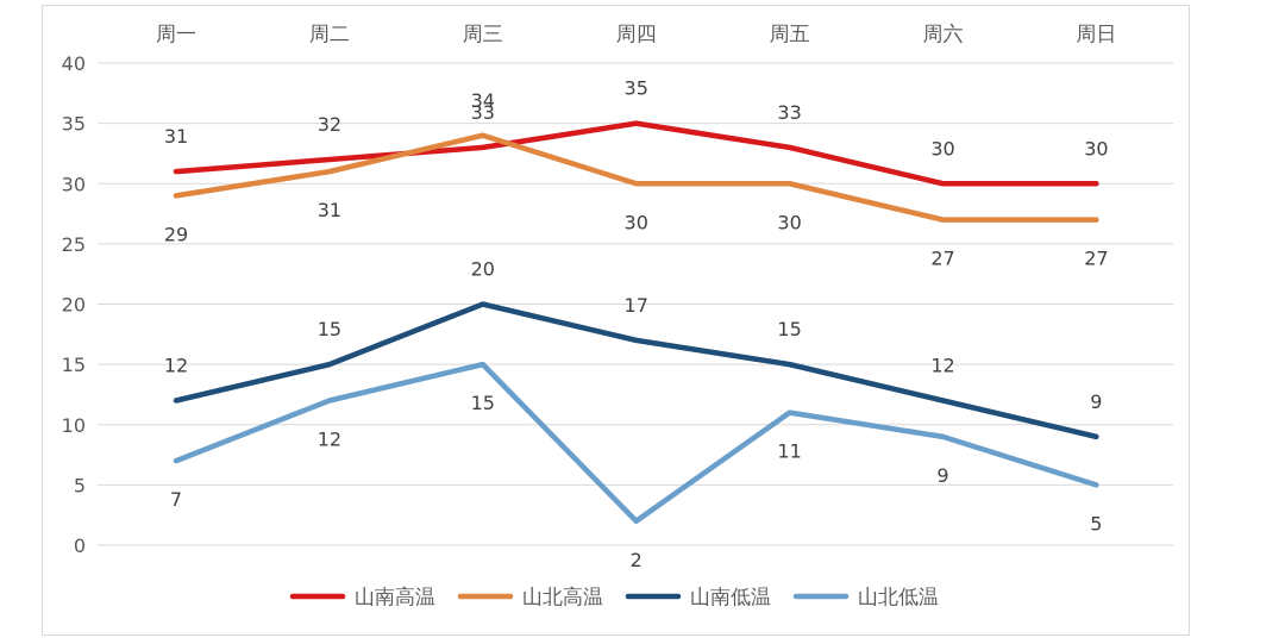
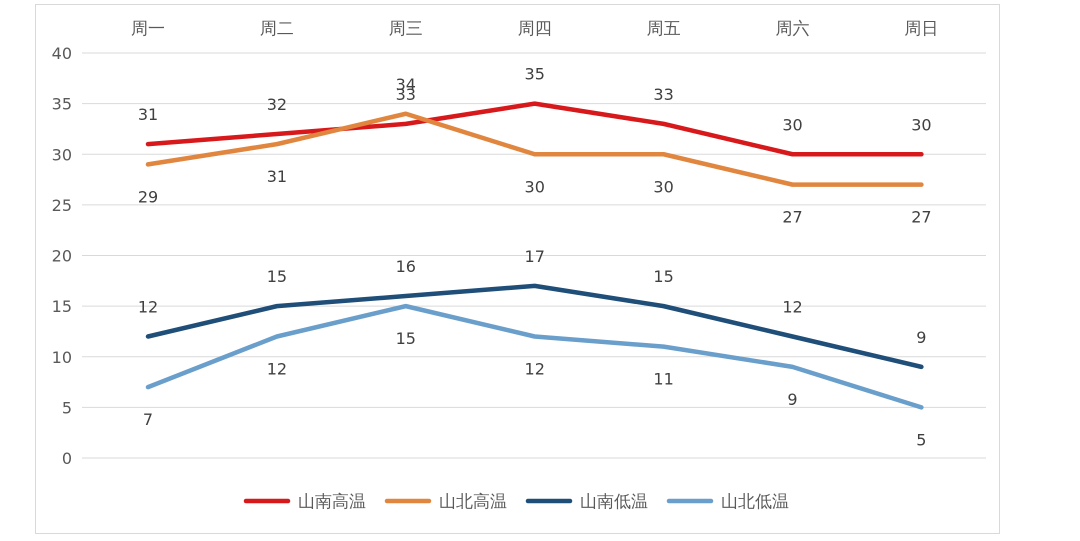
山南低温/周三: 20 -> 16
山北低温/周四: 2 -> 12
